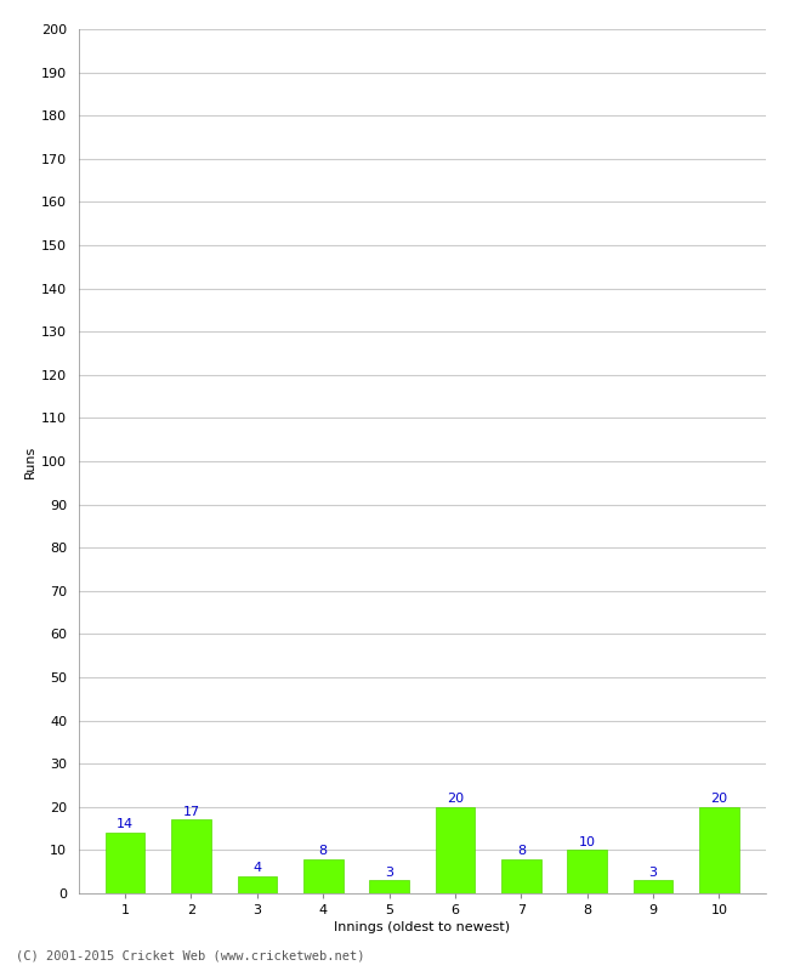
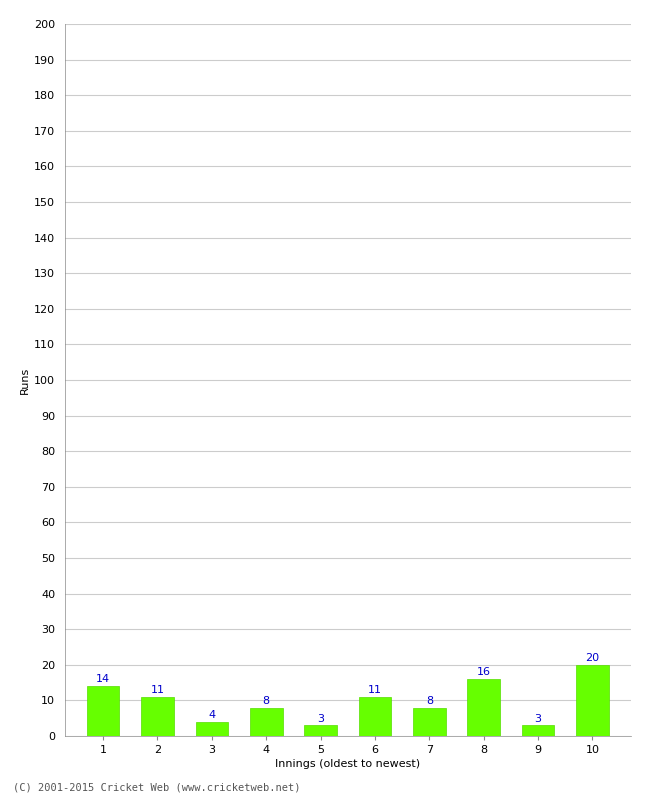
2: 17 -> 11
6: 20 -> 11
8: 10 -> 16
